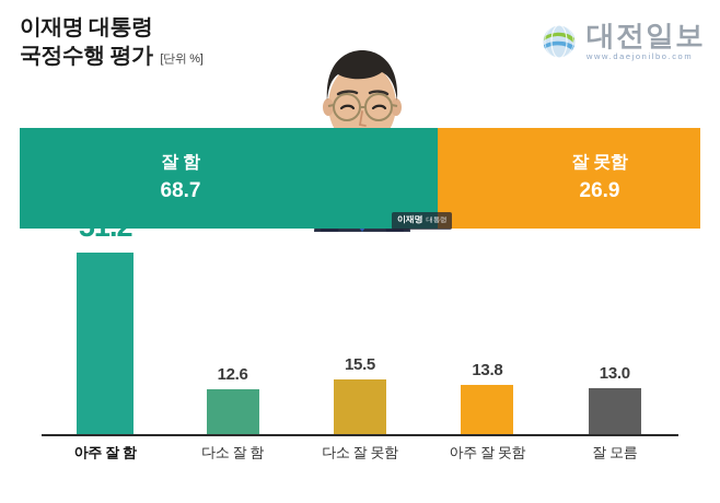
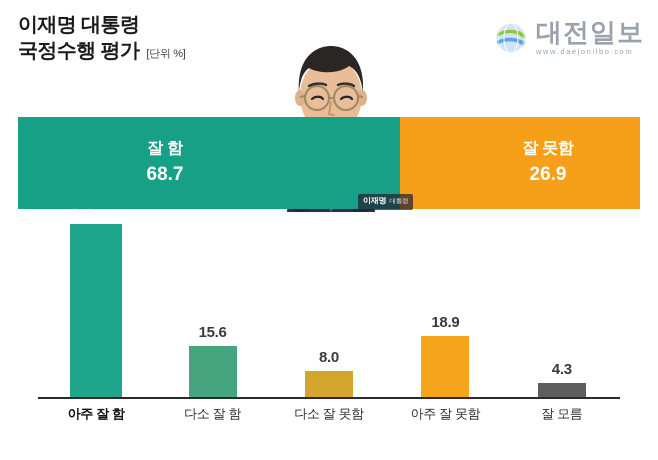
아주 잘 함: 51.2 -> 53.1
다소 잘 함: 12.6 -> 15.6
다소 잘 못함: 15.5 -> 8.0
아주 잘 못함: 13.8 -> 18.9
잘 모름: 13.0 -> 4.3
